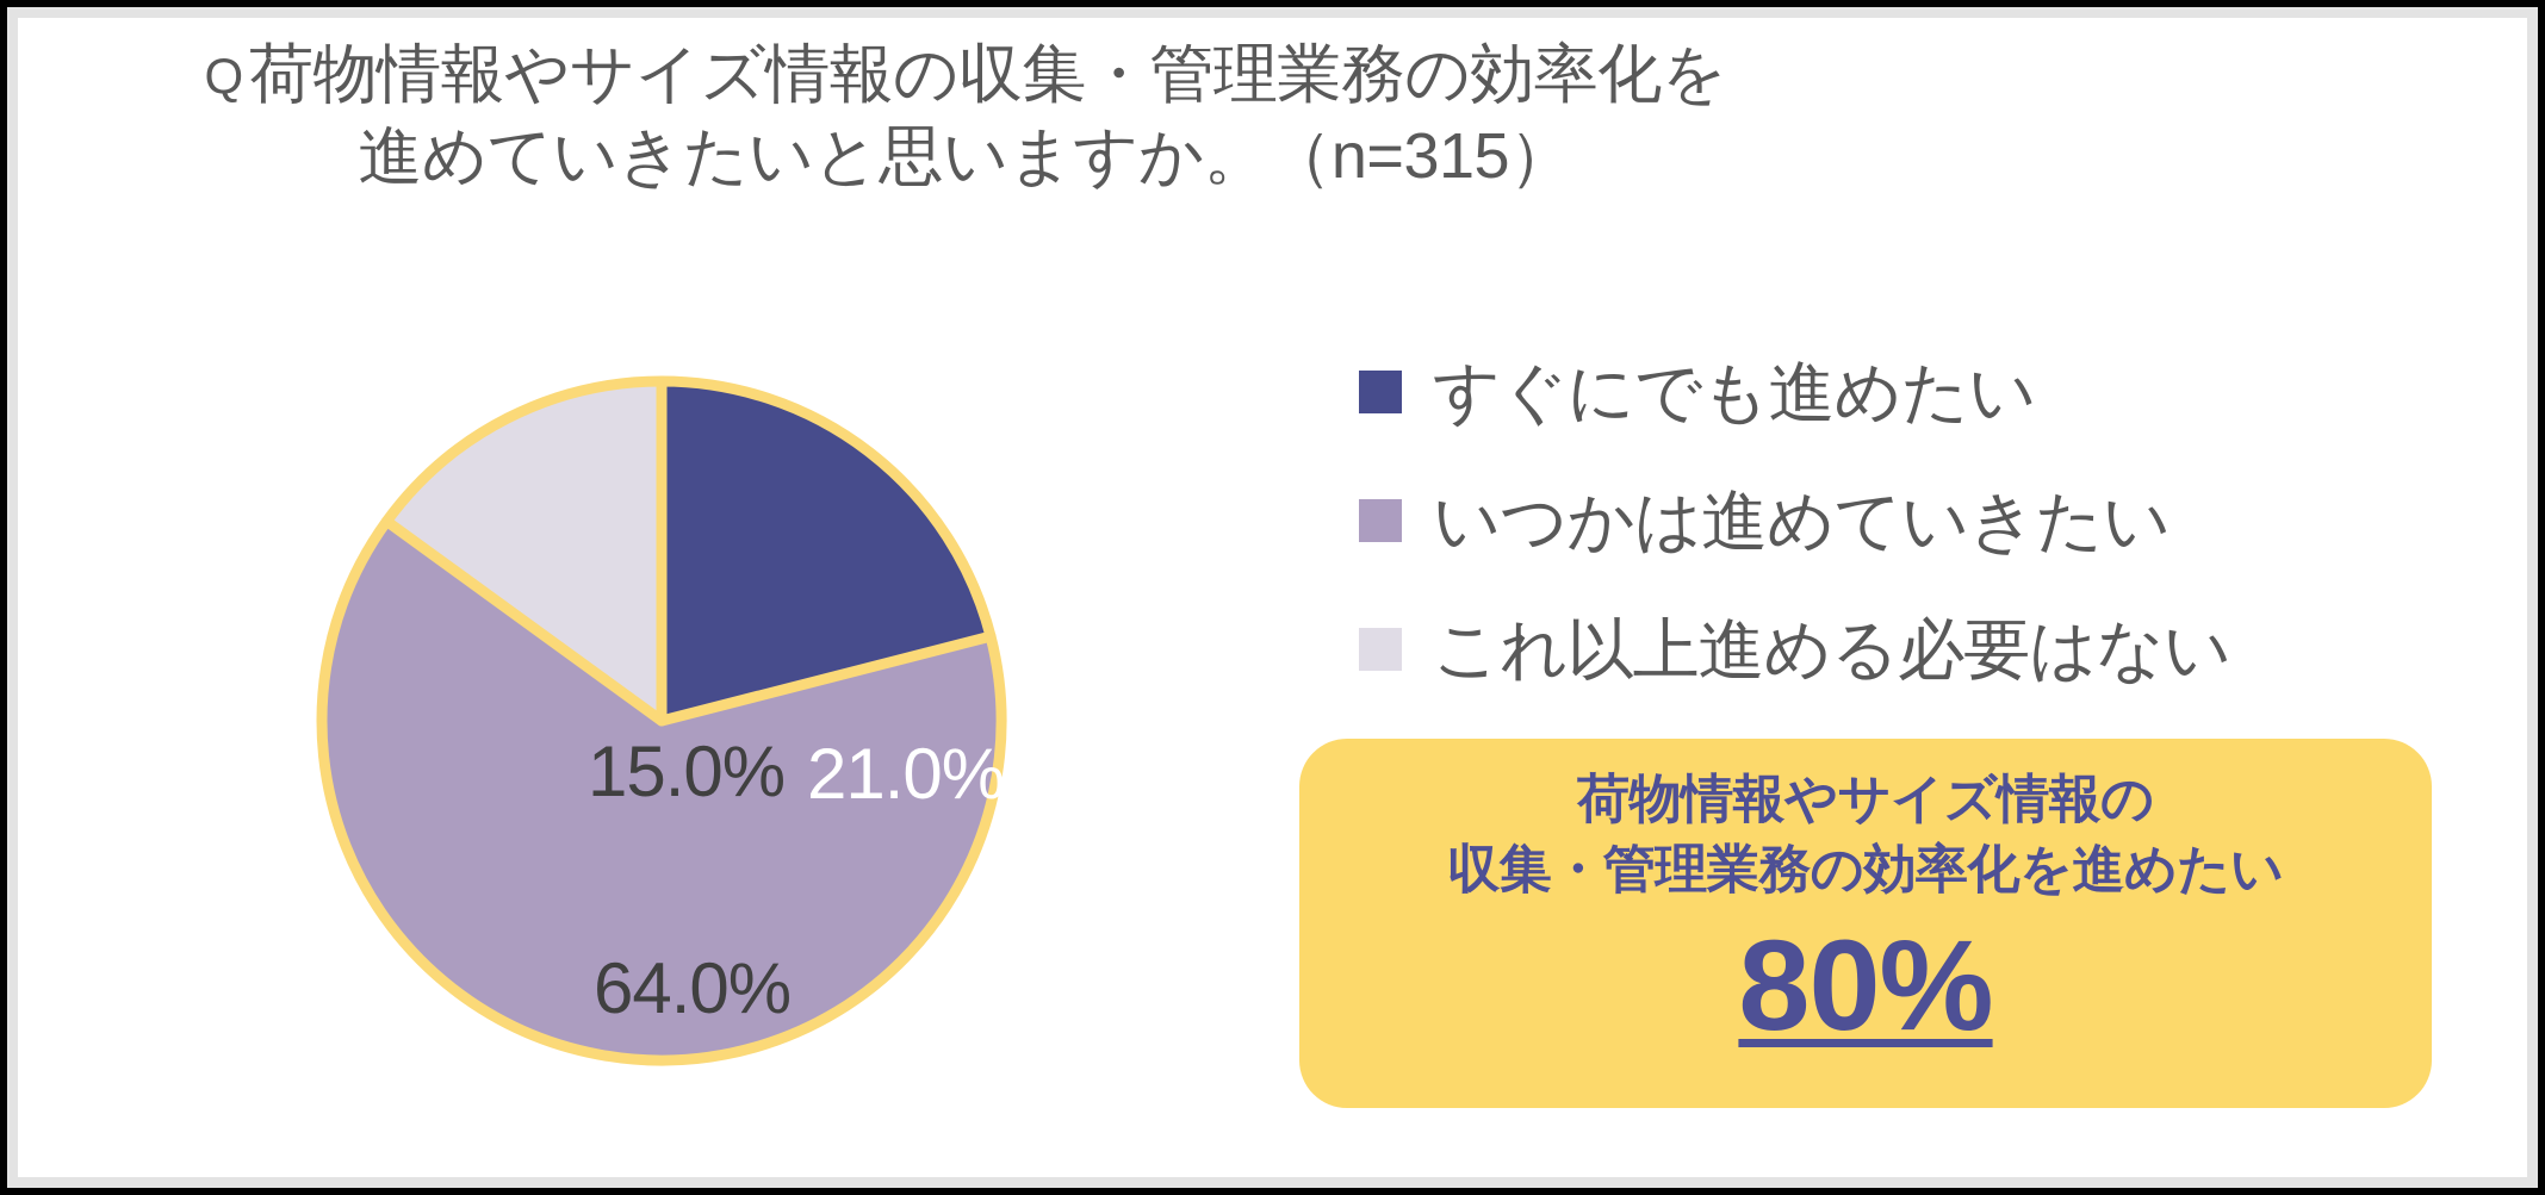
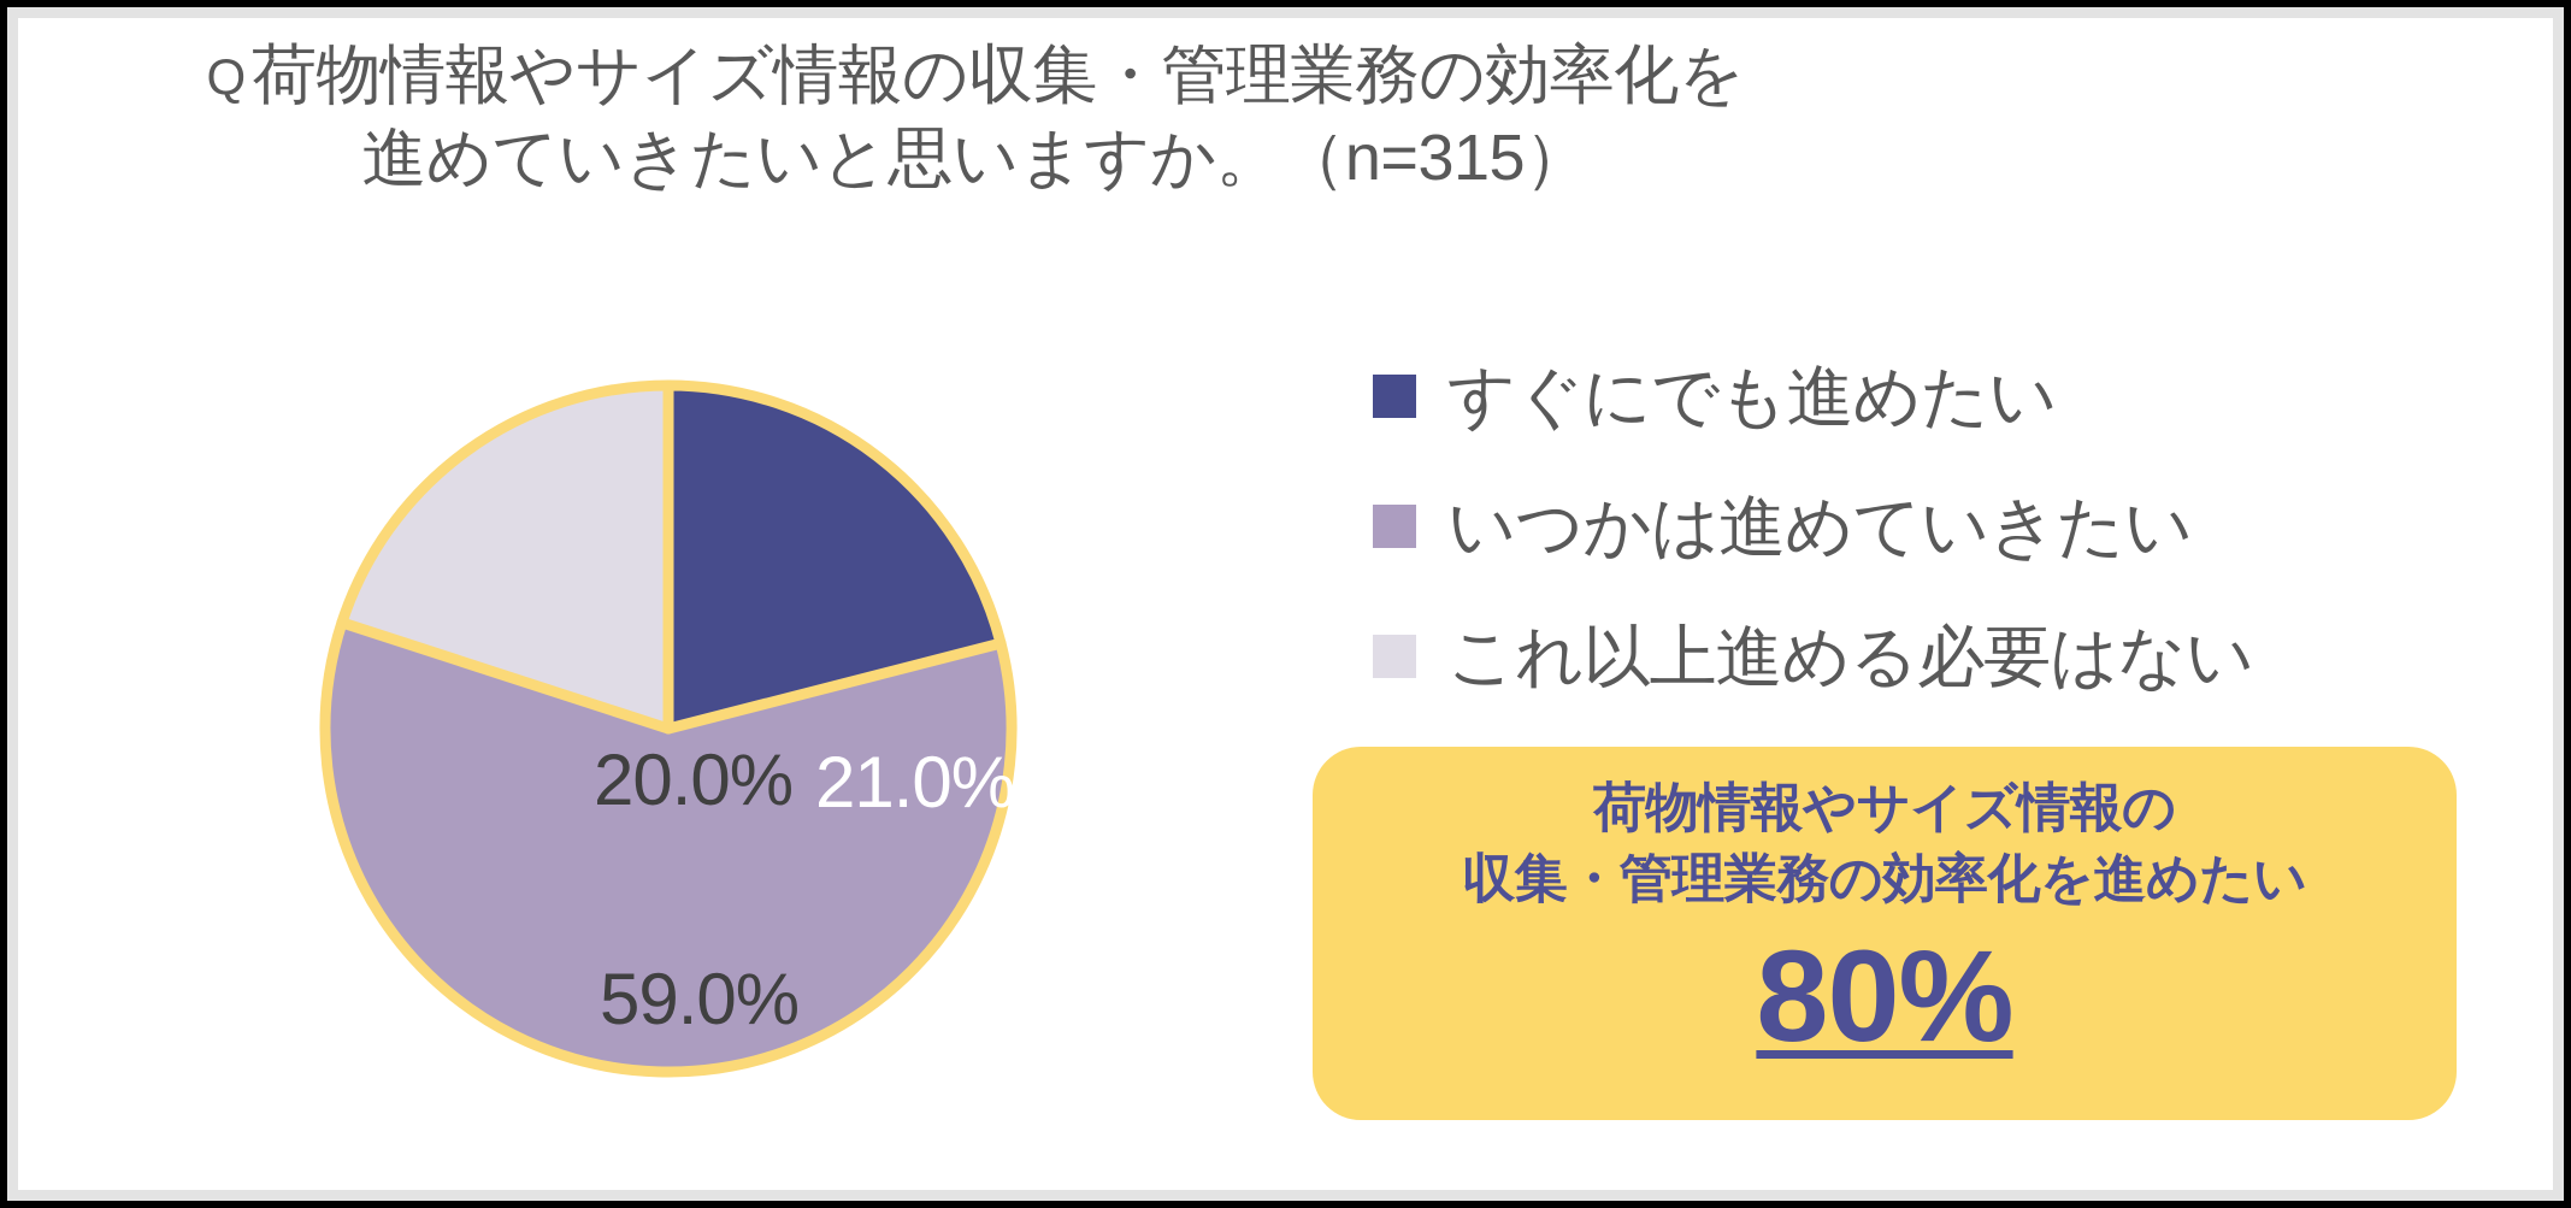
いつかは進めていきたい: 64.0% -> 59.0%
これ以上進める必要はない: 15.0% -> 20.0%
